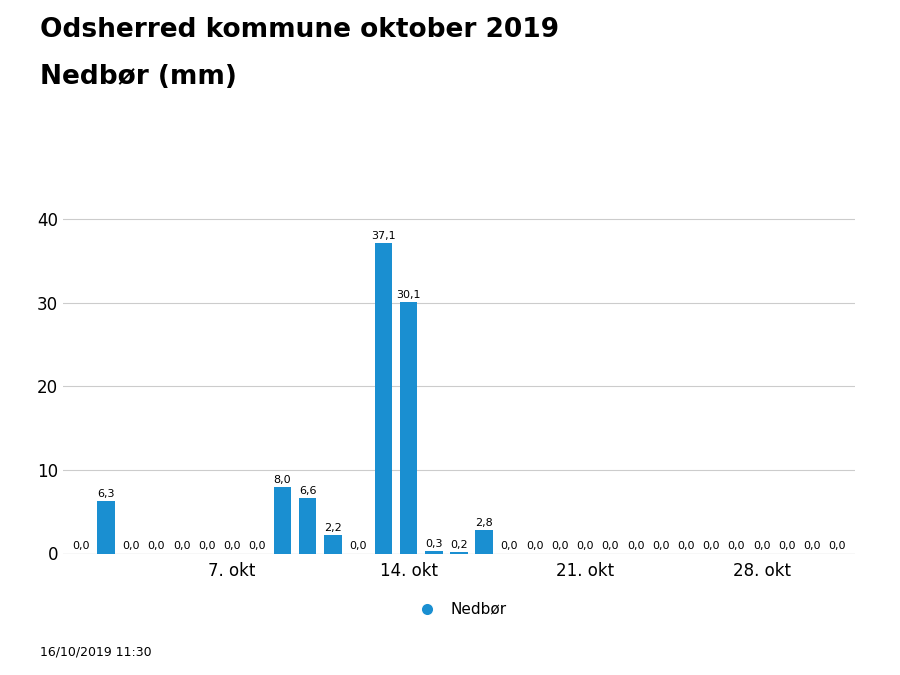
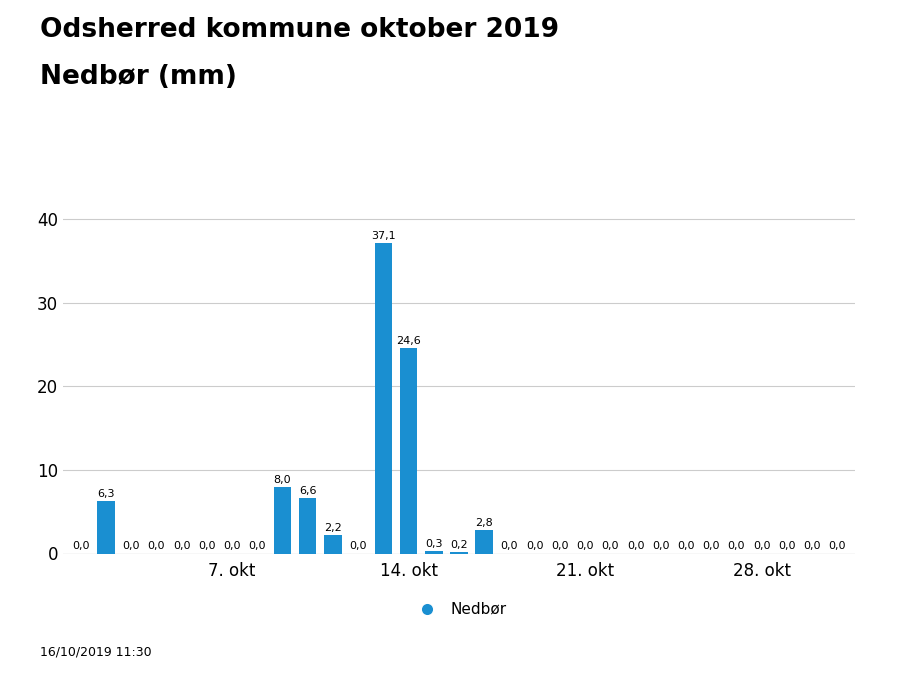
14. okt: 30,1 -> 24,6
